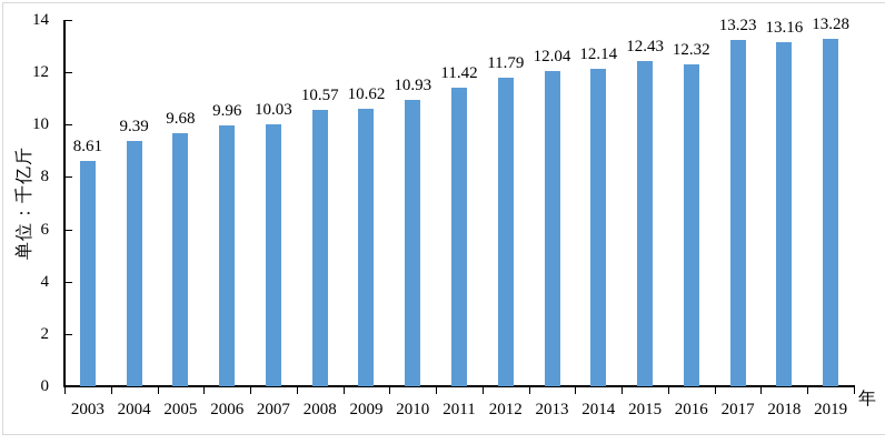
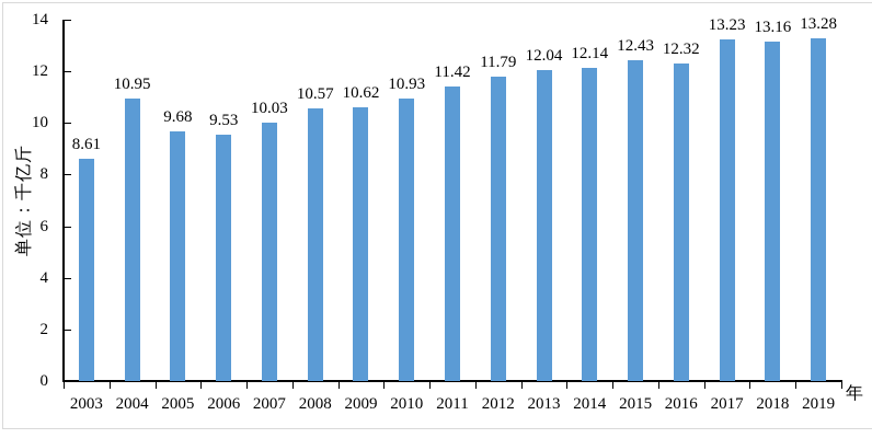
2004: 9.39 -> 10.95
2006: 9.96 -> 9.53
